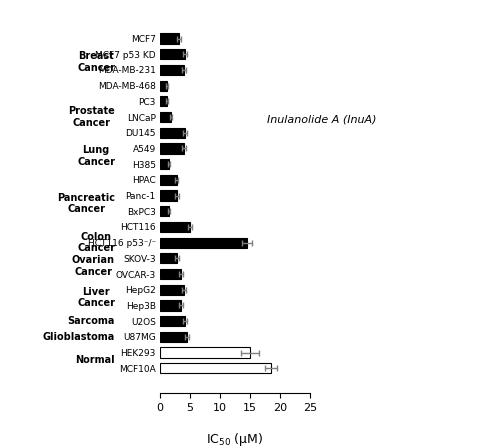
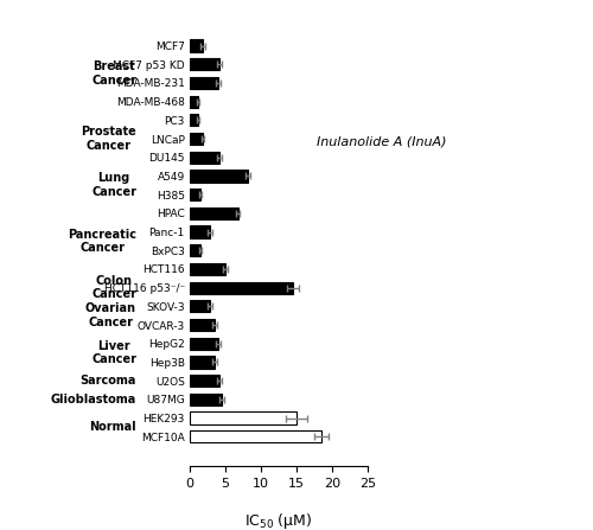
MCF7: 3.2 -> 1.8
A549: 4.0 -> 8.2
HPAC: 2.8 -> 6.8
